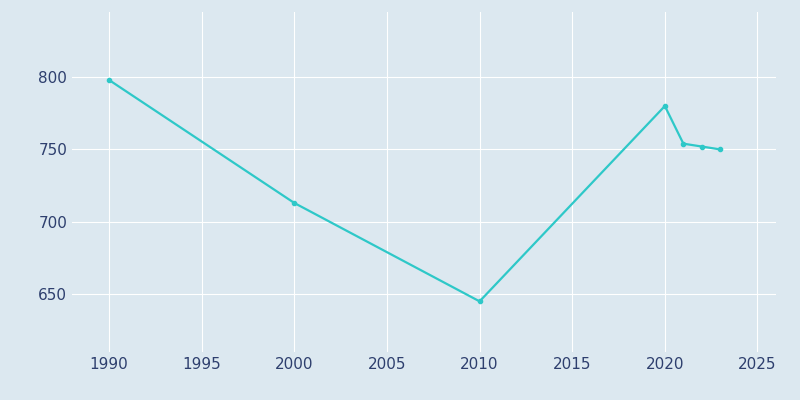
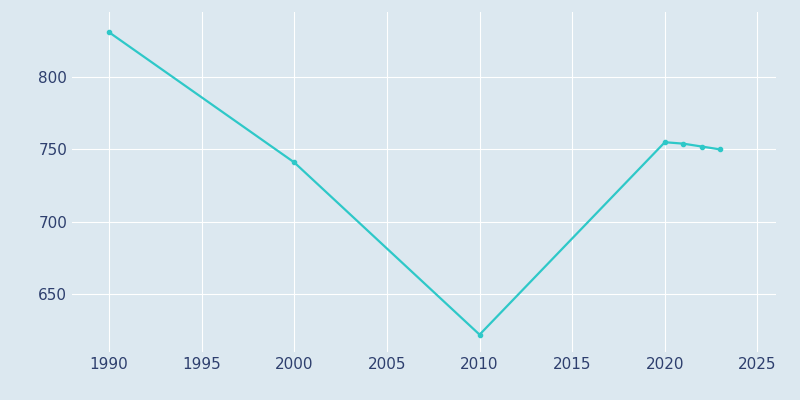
1990: 798 -> 831
2000: 713 -> 741
2010: 645 -> 622
2020: 780 -> 755
